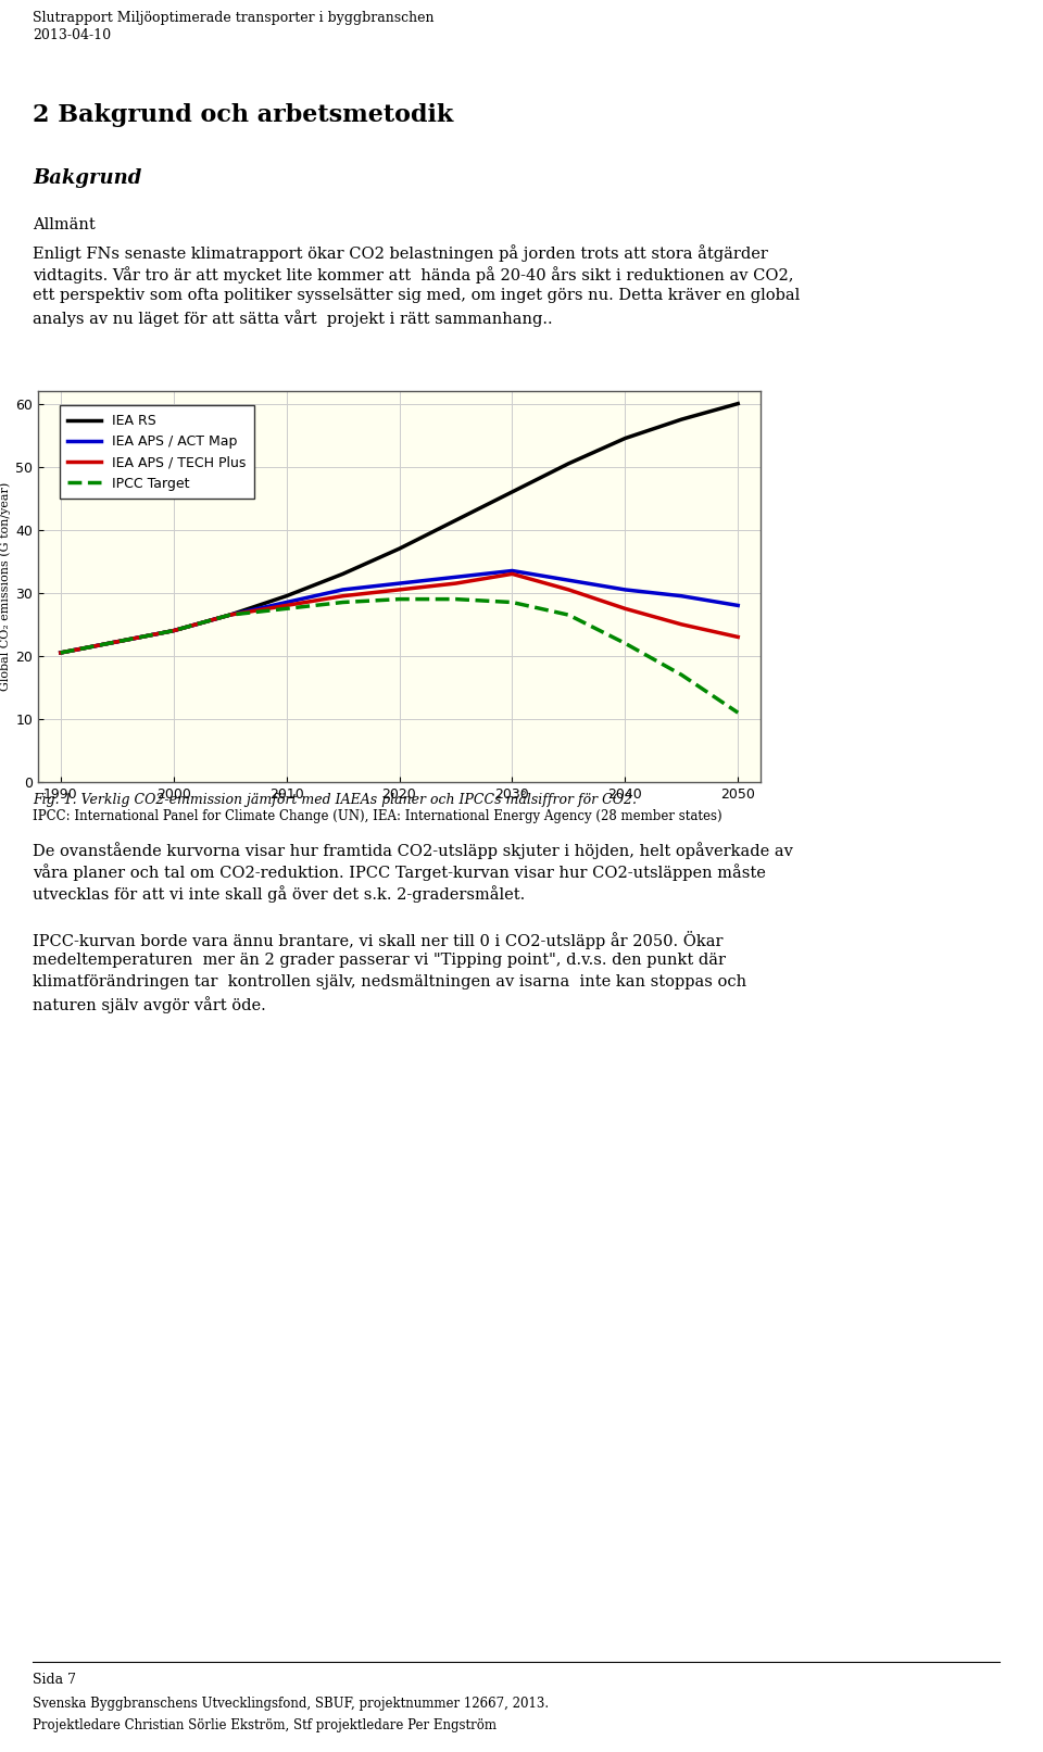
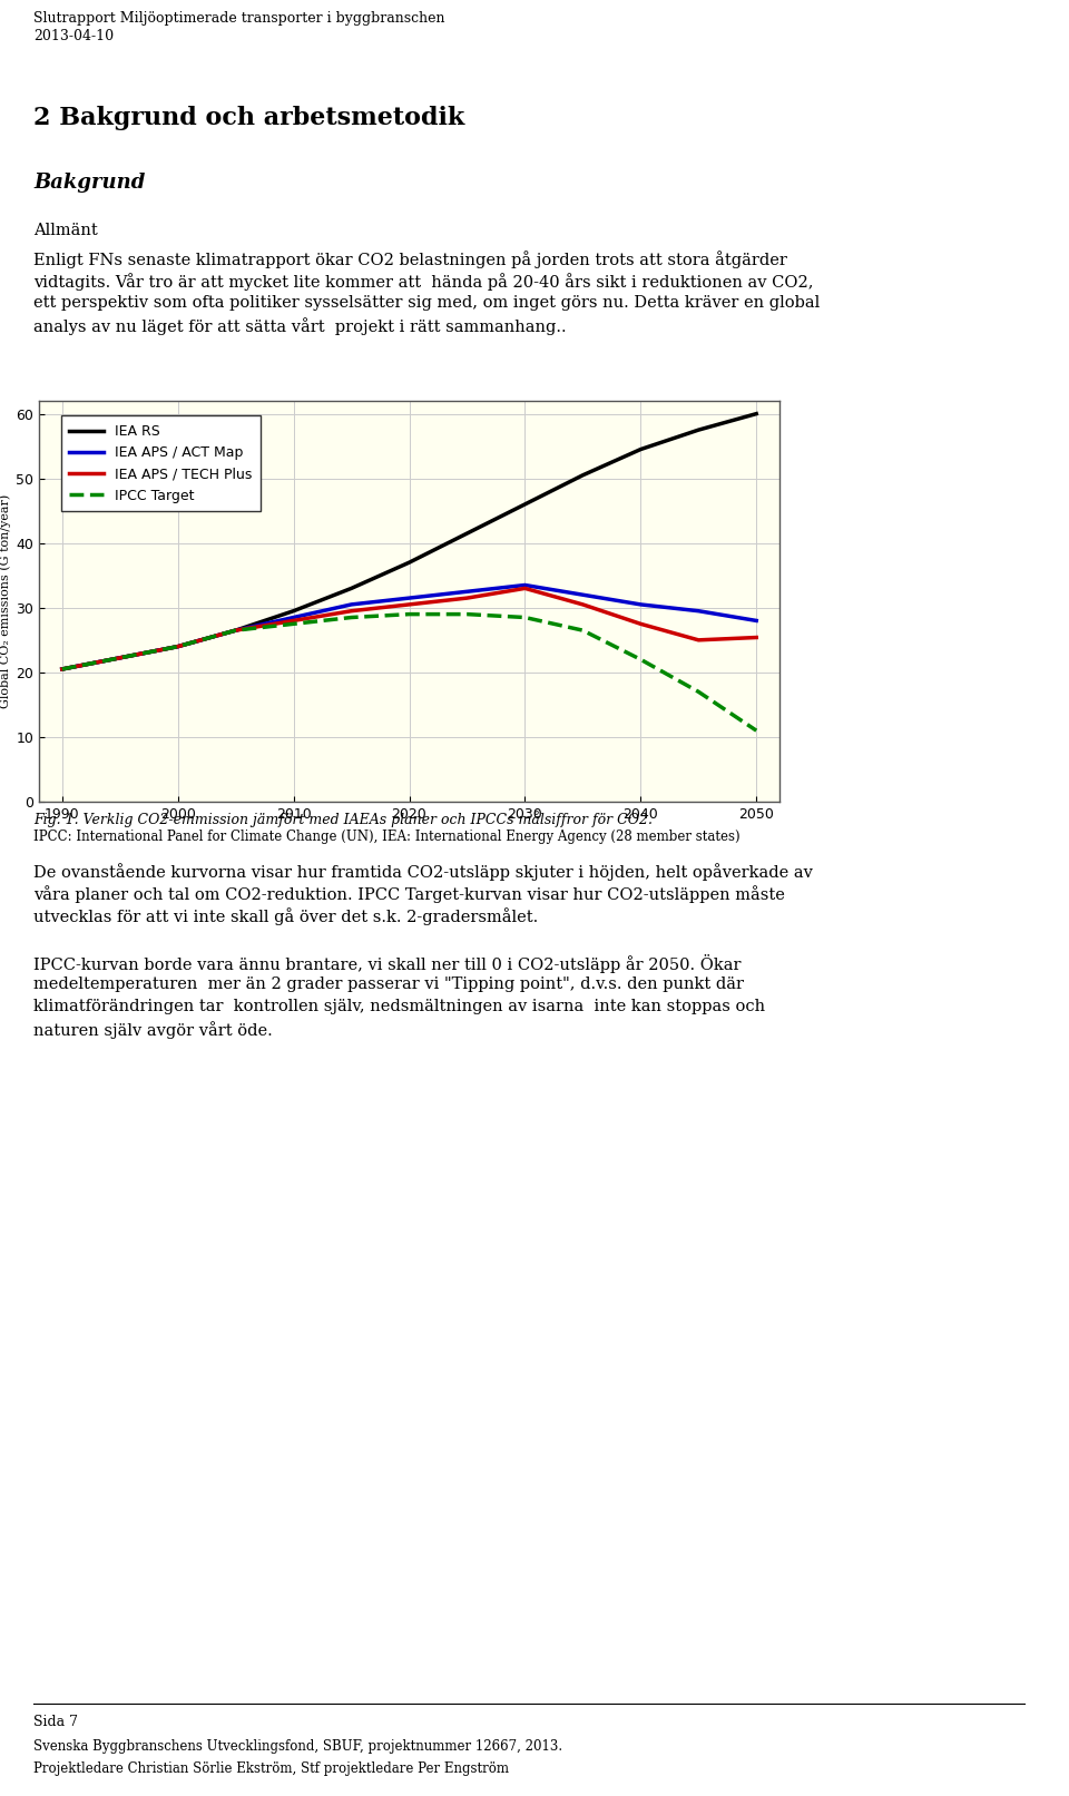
IEA APS / TECH Plus/2050: 23.0 -> 25.4
